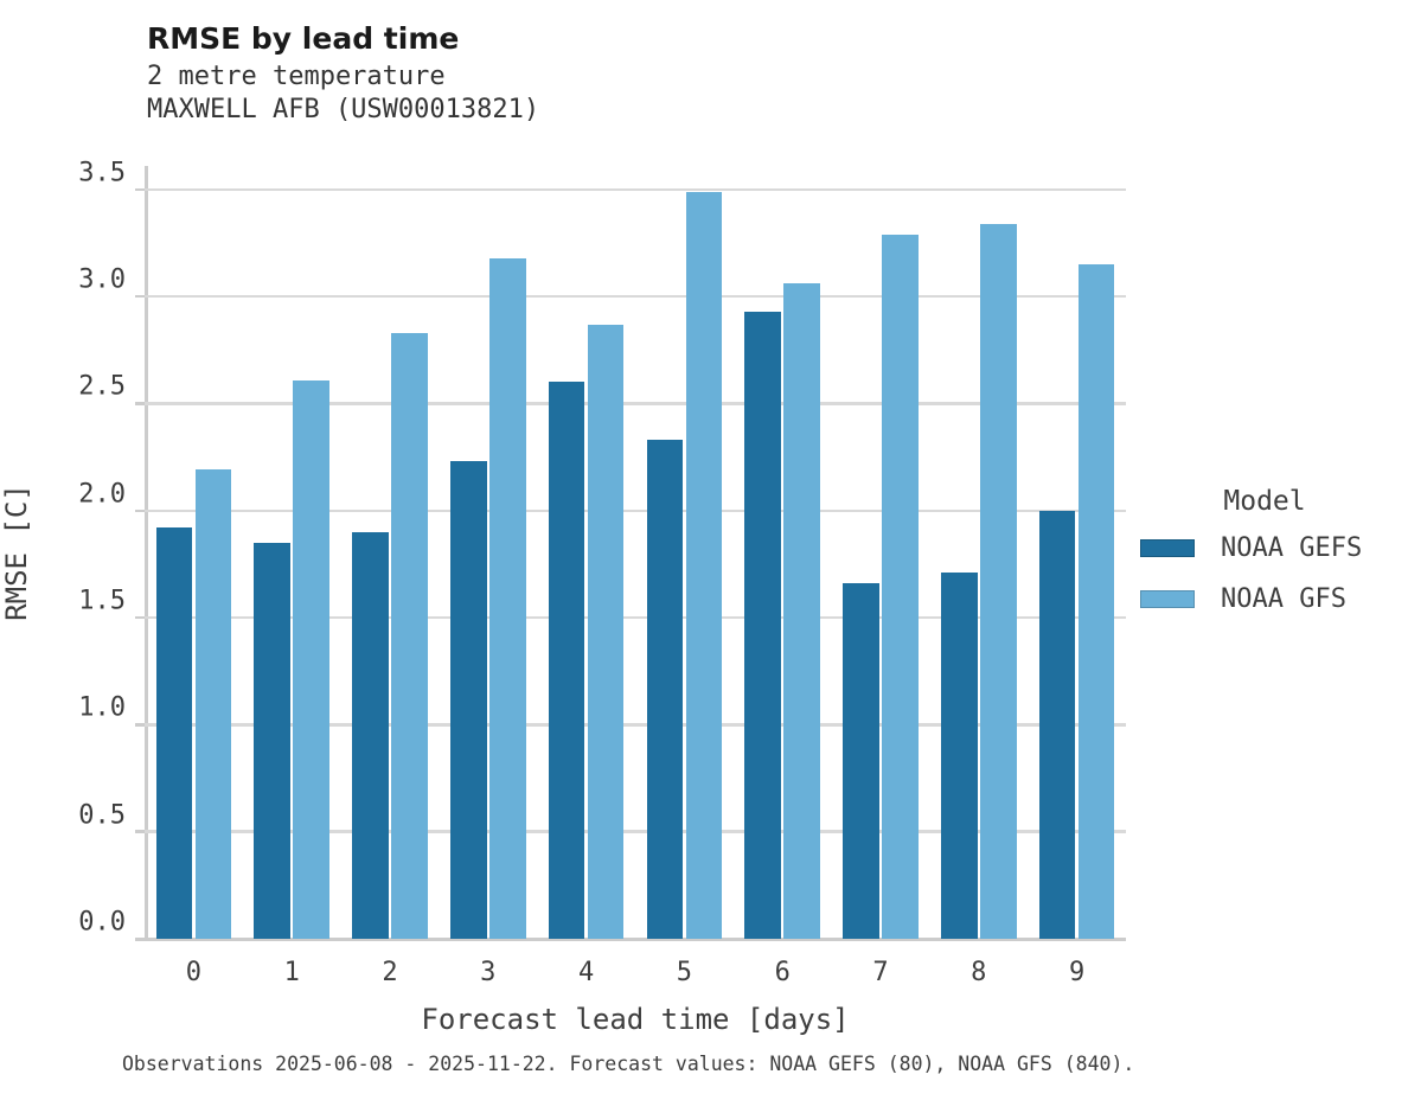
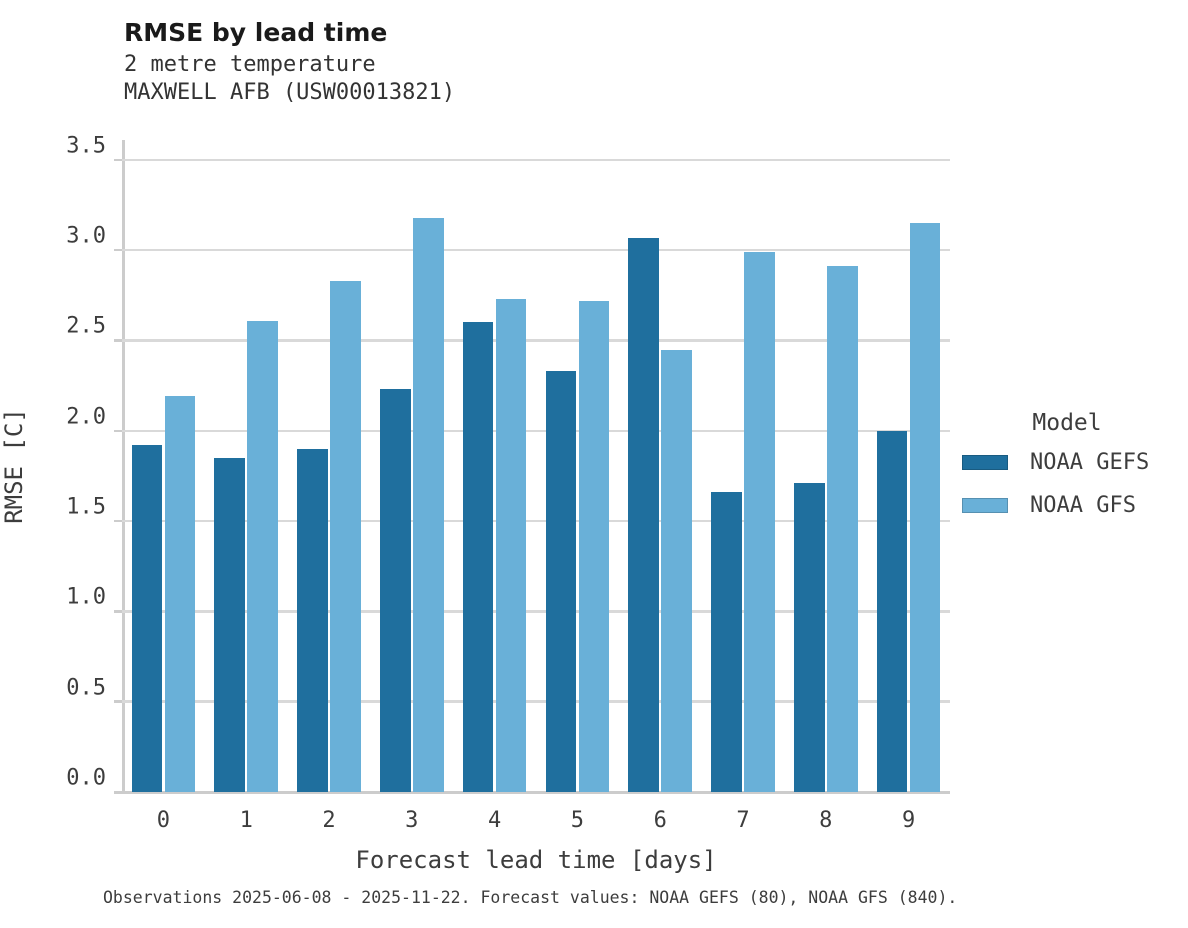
NOAA GFS/4: 2.87 -> 2.73
NOAA GFS/5: 3.49 -> 2.72
NOAA GEFS/6: 2.93 -> 3.07
NOAA GFS/6: 3.06 -> 2.45
NOAA GFS/7: 3.29 -> 2.99
NOAA GFS/8: 3.34 -> 2.91
